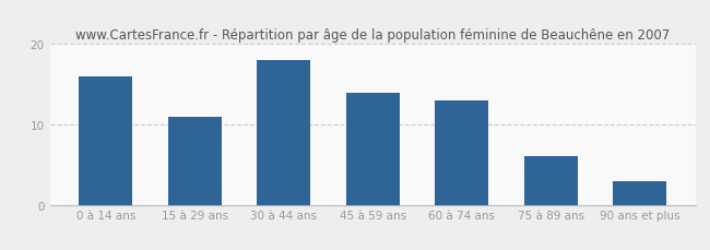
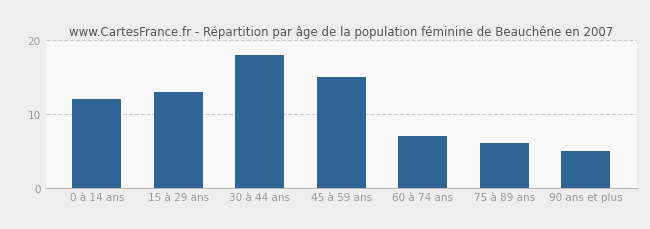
0 à 14 ans: 16 -> 12
15 à 29 ans: 11 -> 13
45 à 59 ans: 14 -> 15
60 à 74 ans: 13 -> 7
90 ans et plus: 3 -> 5
